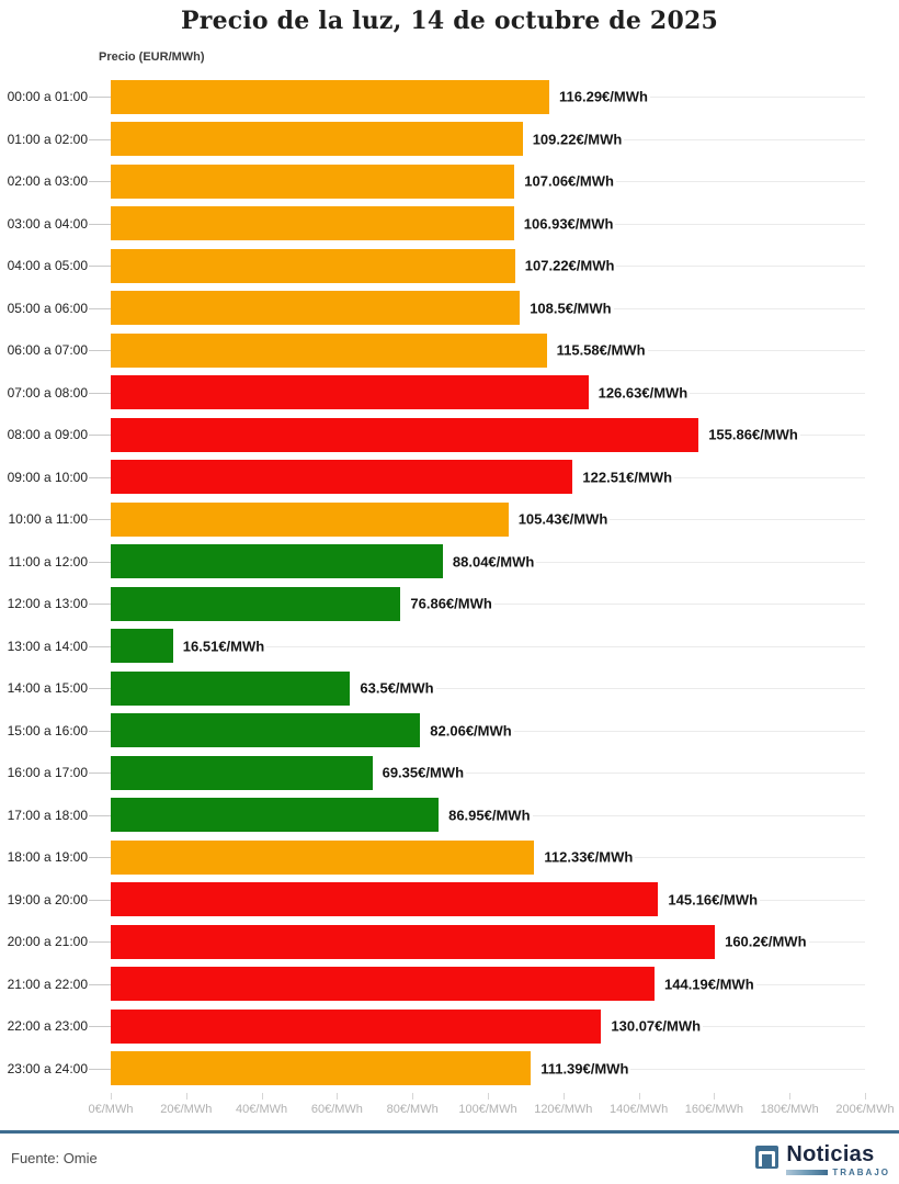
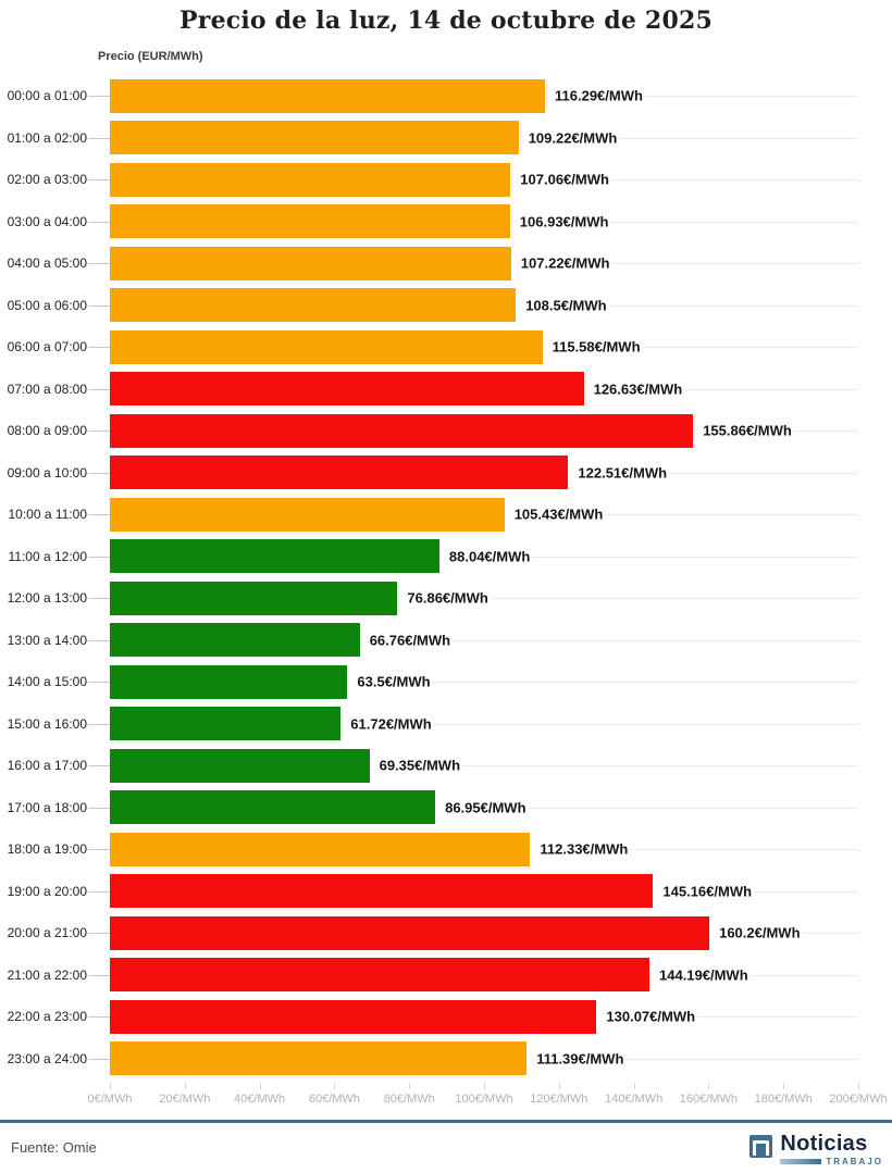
13:00 a 14:00: 16.51 -> 66.76
15:00 a 16:00: 82.06 -> 61.72
